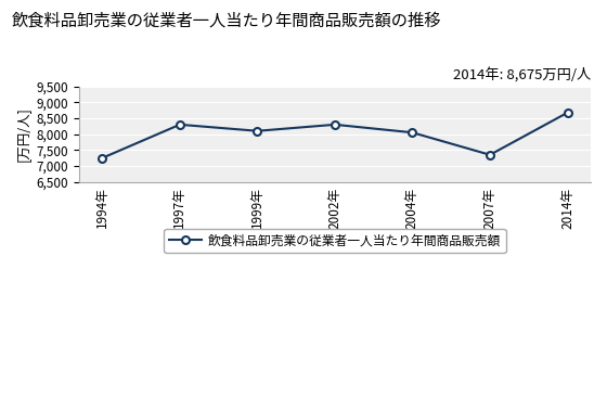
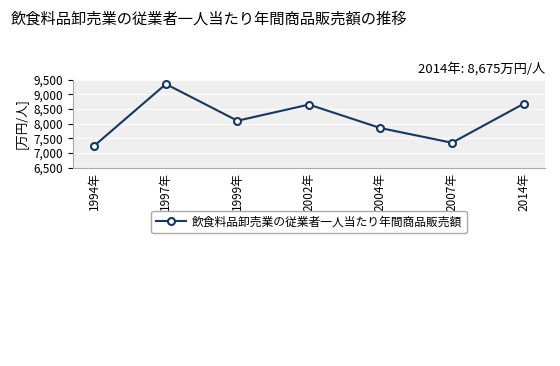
1997年: 8,300 -> 9,350
2002年: 8,300 -> 8,650
2004年: 8,050 -> 7,850
